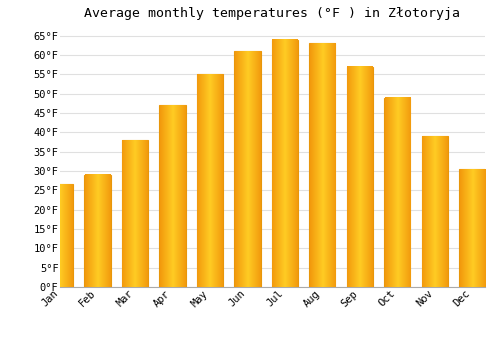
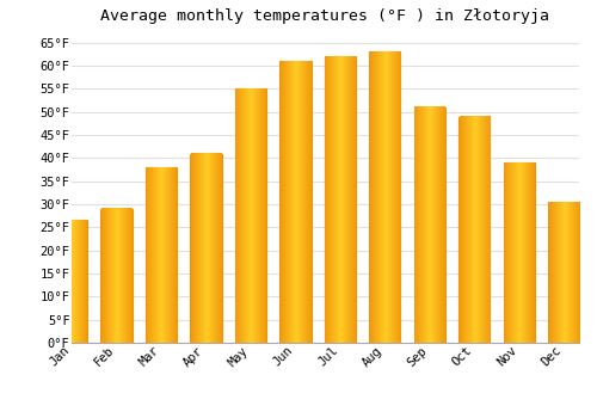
Apr: 47.0°F -> 41.0°F
Jul: 64.0°F -> 62.0°F
Sep: 57.0°F -> 51.0°F
